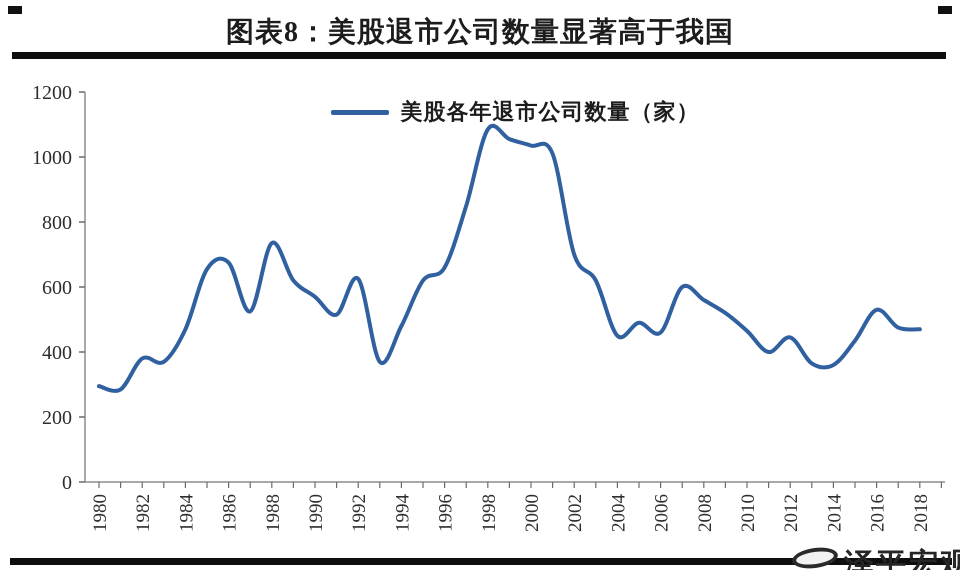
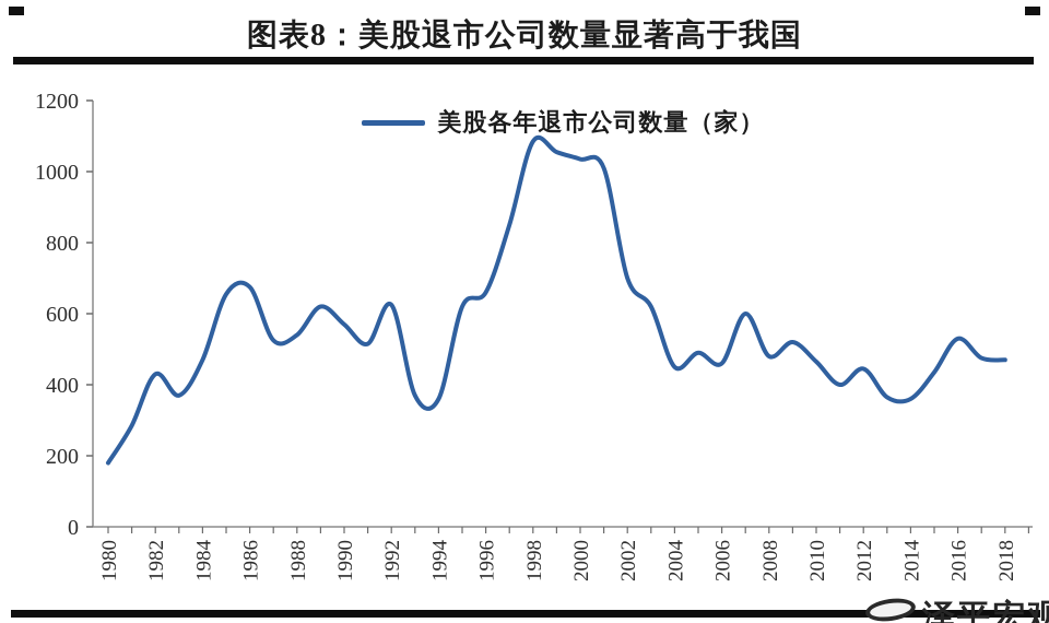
1980: 300 -> 180
1982: 380 -> 430
1988: 740 -> 540
1994: 480 -> 360
2008: 560 -> 480
